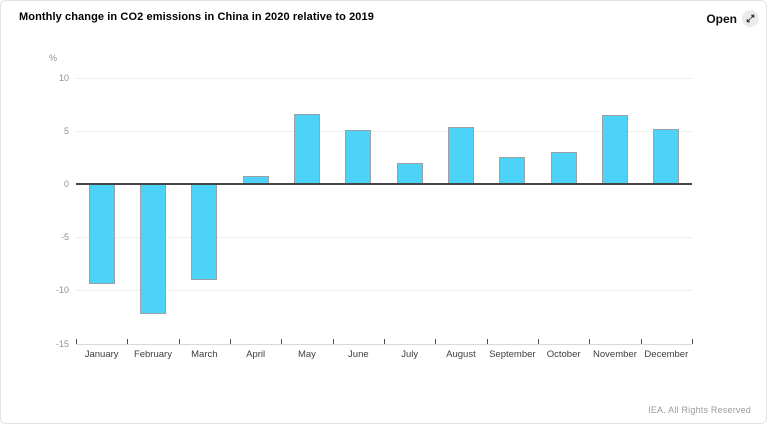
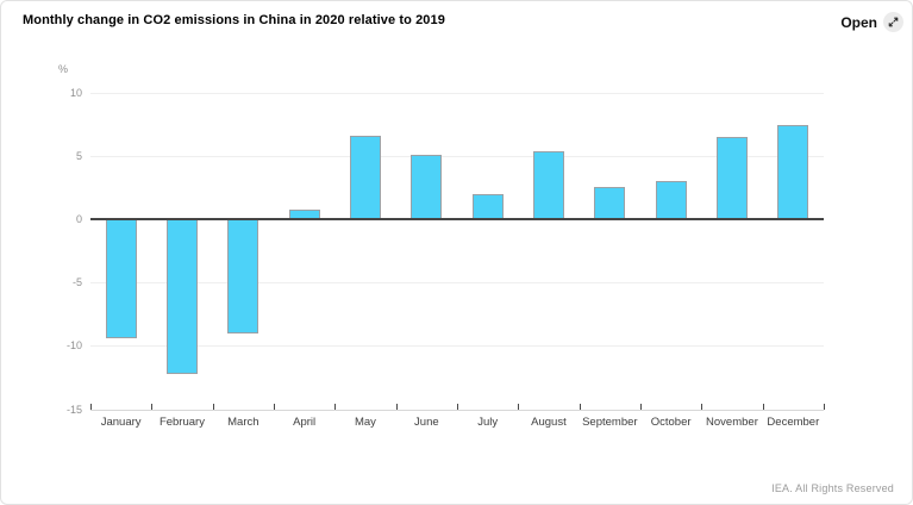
December: 5.2 -> 7.4
